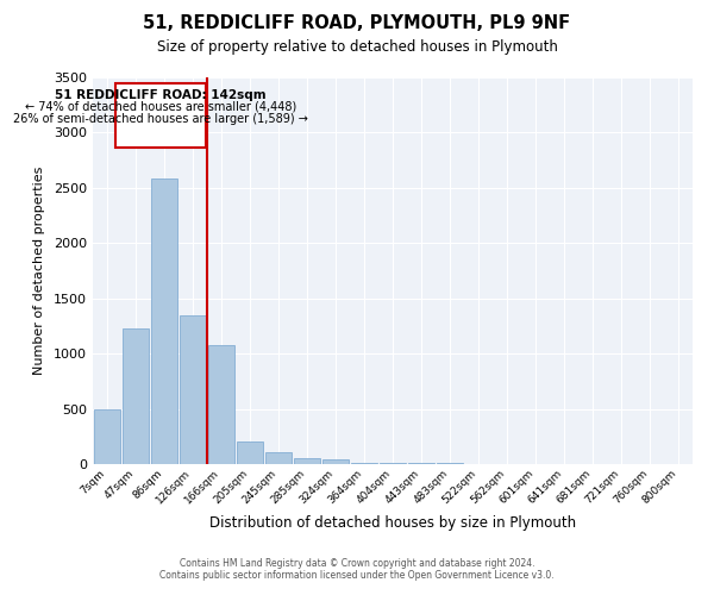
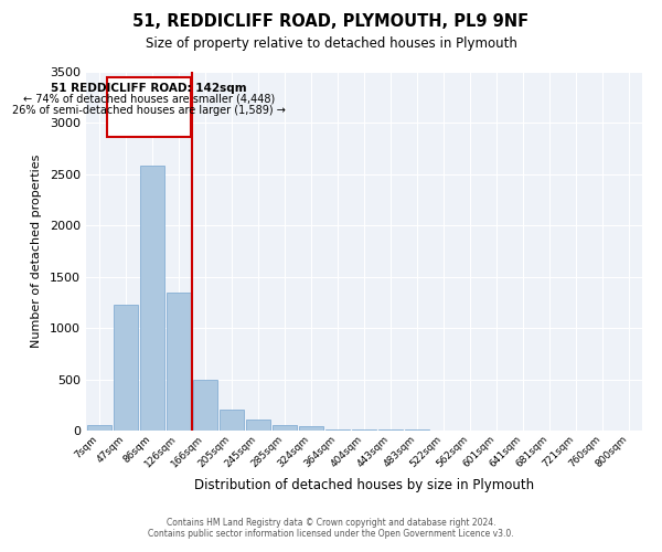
7sqm: 500 -> 50
166sqm: 1080 -> 500
